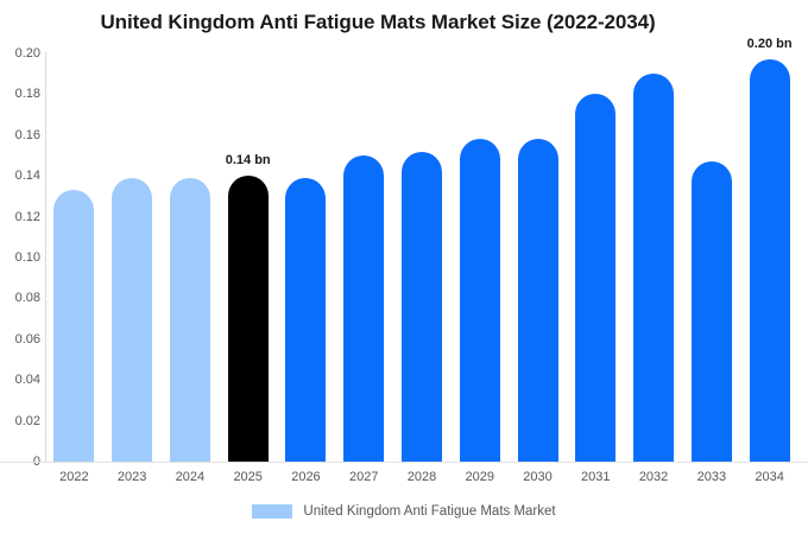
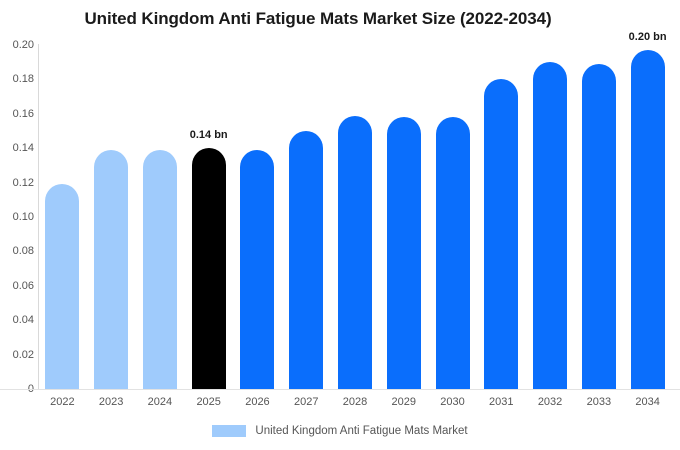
2022: 0.133 -> 0.119
2028: 0.152 -> 0.159
2033: 0.147 -> 0.189
